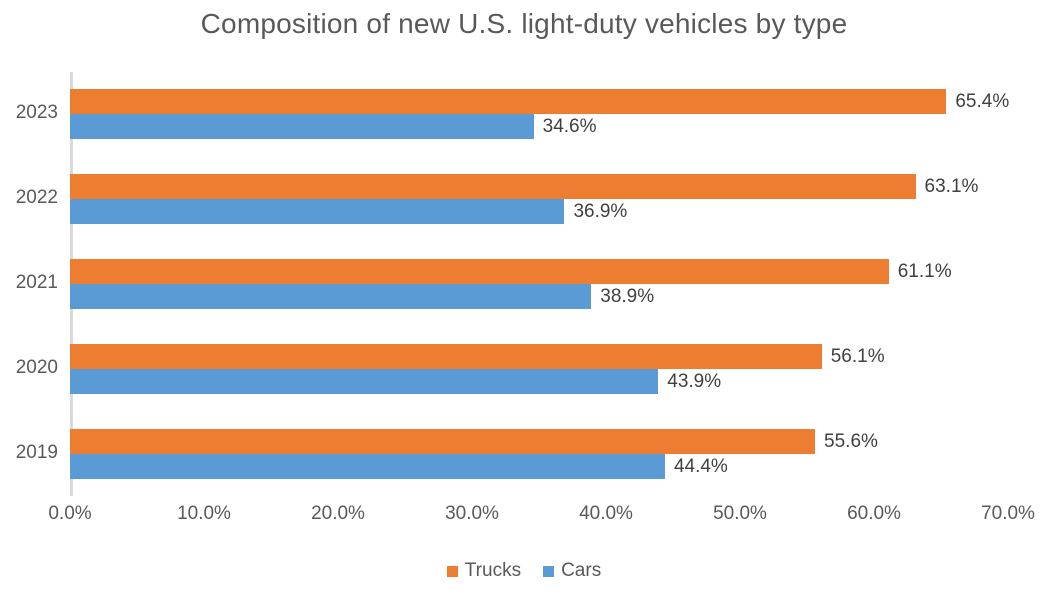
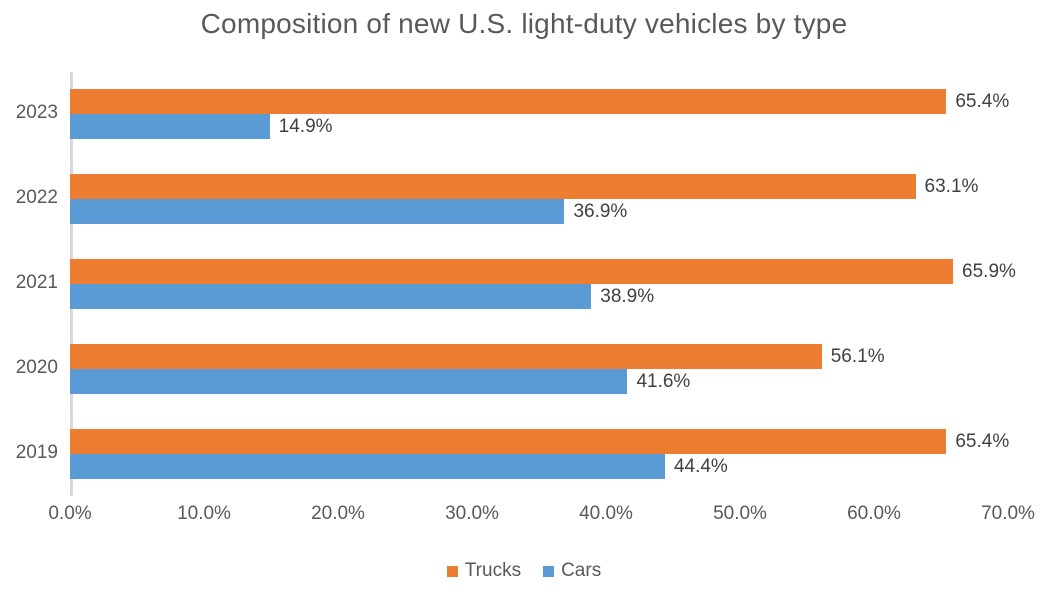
Cars/2023: 34.6% -> 14.9%
Trucks/2021: 61.1% -> 65.9%
Cars/2020: 43.9% -> 41.6%
Trucks/2019: 55.6% -> 65.4%
